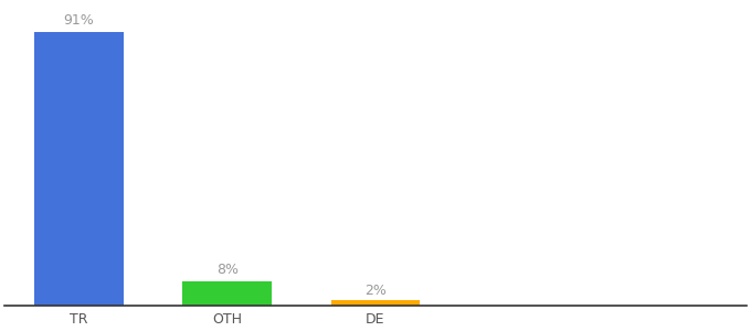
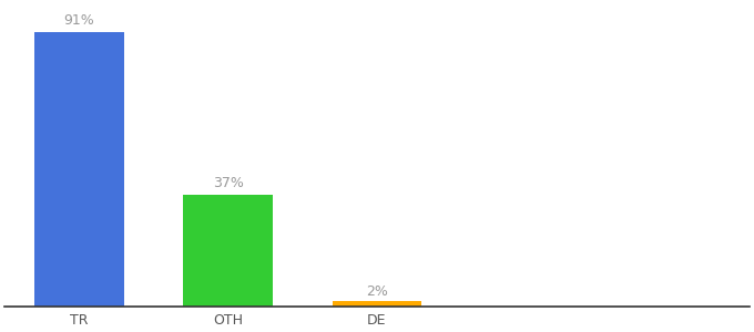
OTH: 8% -> 37%
